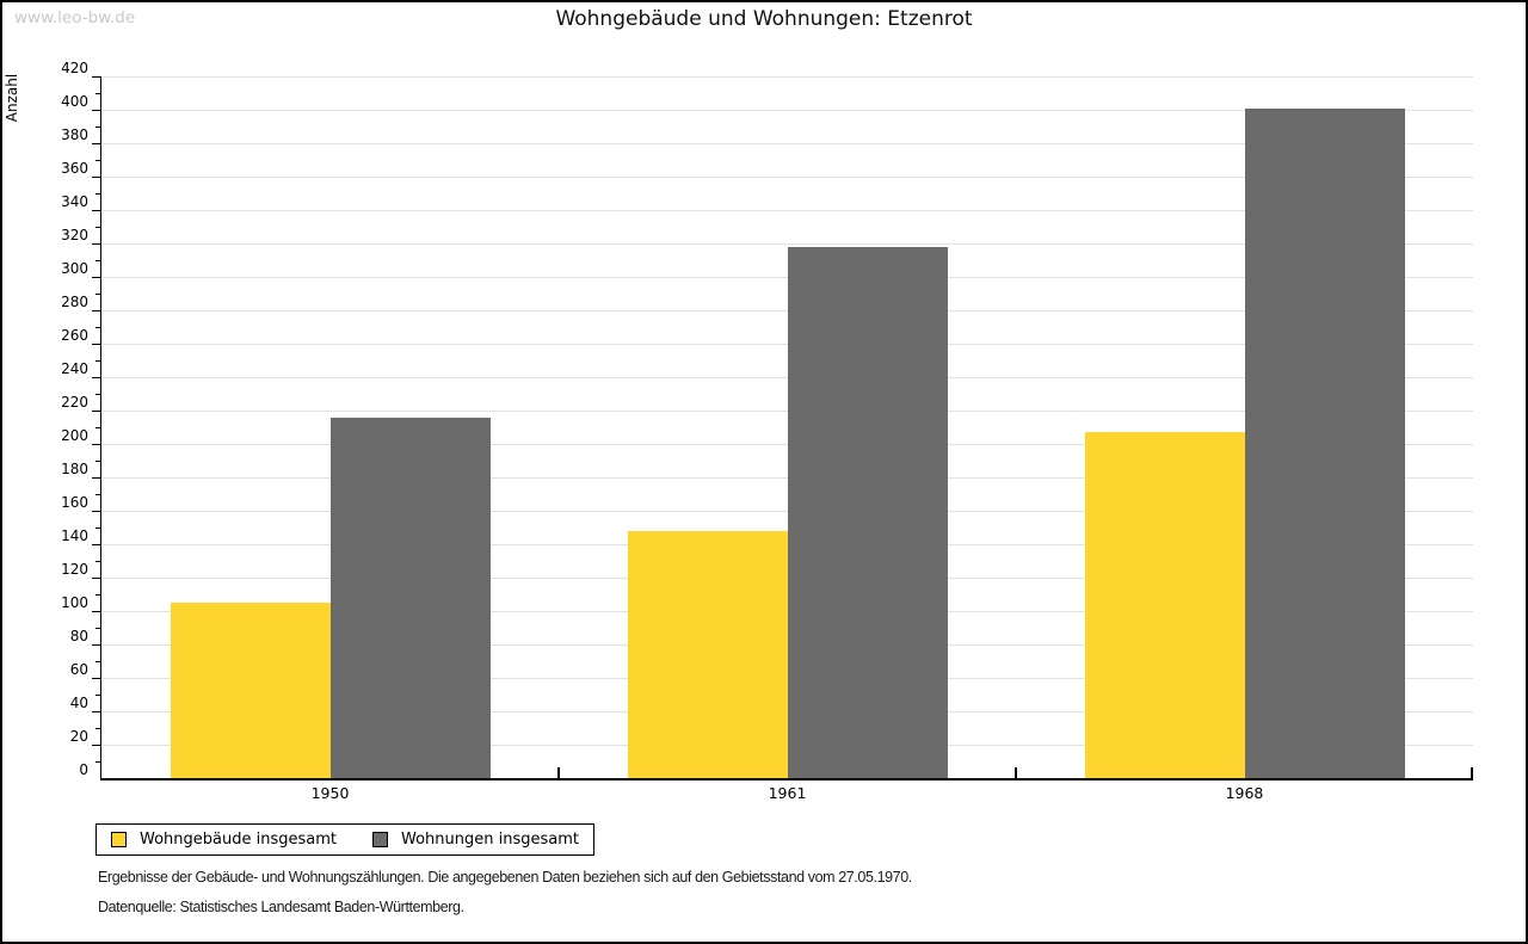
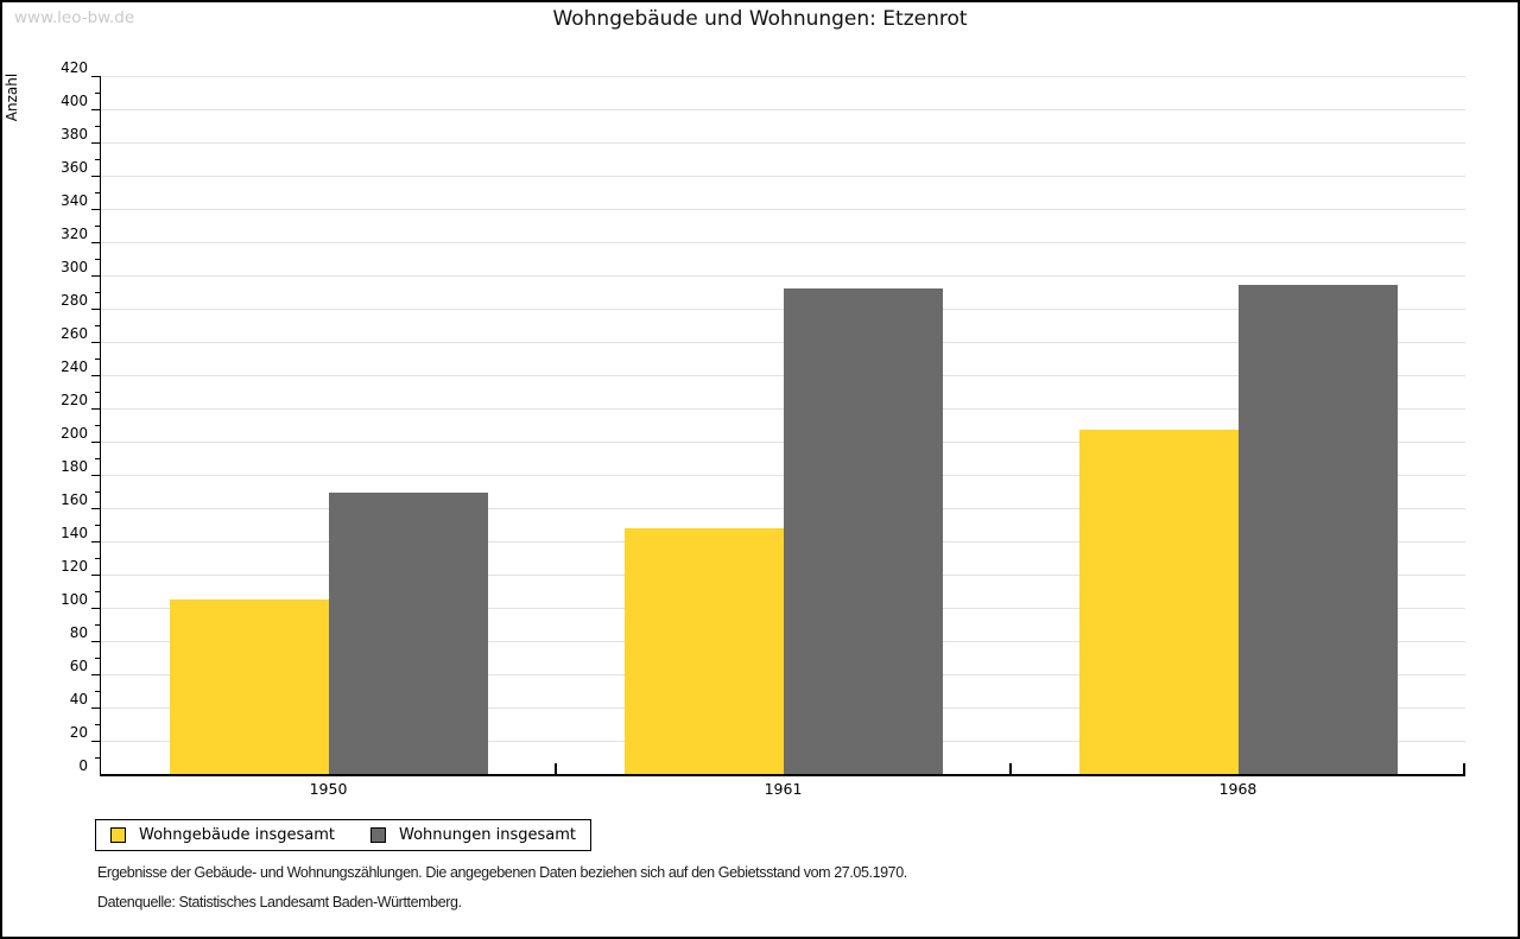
Wohnungen insgesamt/1950: 216 -> 169
Wohnungen insgesamt/1961: 318 -> 292
Wohnungen insgesamt/1968: 401 -> 294
